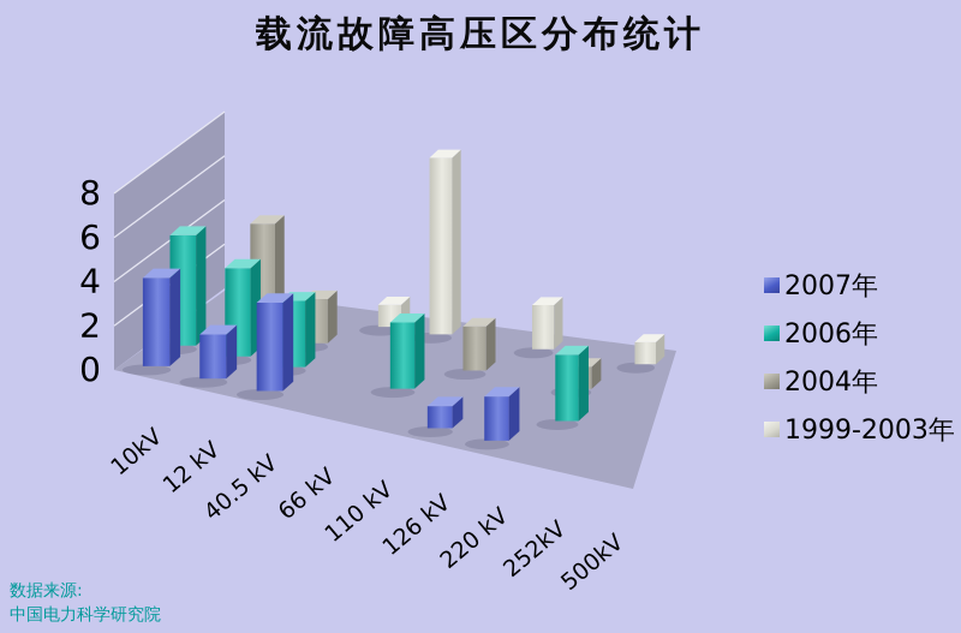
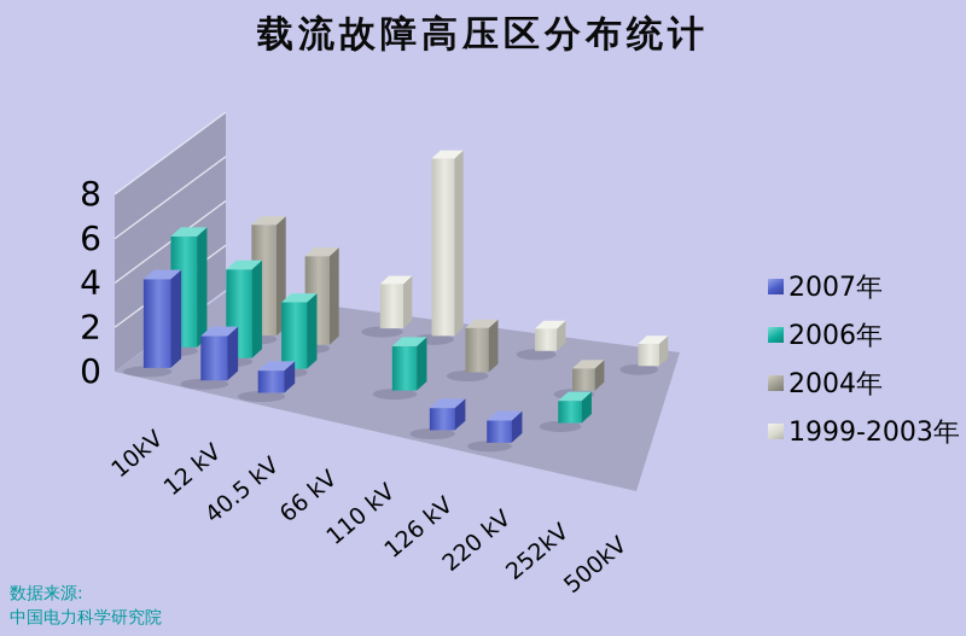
2007年/40.5 kV: 4 -> 1
2004年/40.5 kV: 2 -> 4
1999-2003年/66 kV: 1 -> 2
2006年/110 kV: 3 -> 2
2007年/220 kV: 2 -> 1
1999-2003年/220 kV: 2 -> 1
2006年/252kV: 3 -> 1
